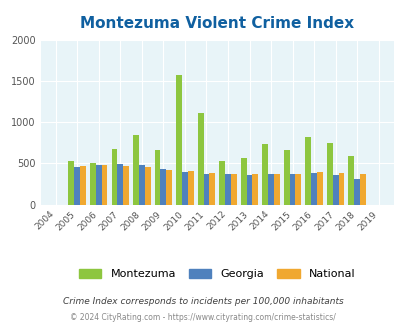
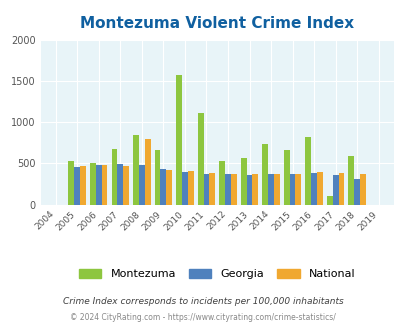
National/2008: 460 -> 800
Montezuma/2017: 750 -> 100
